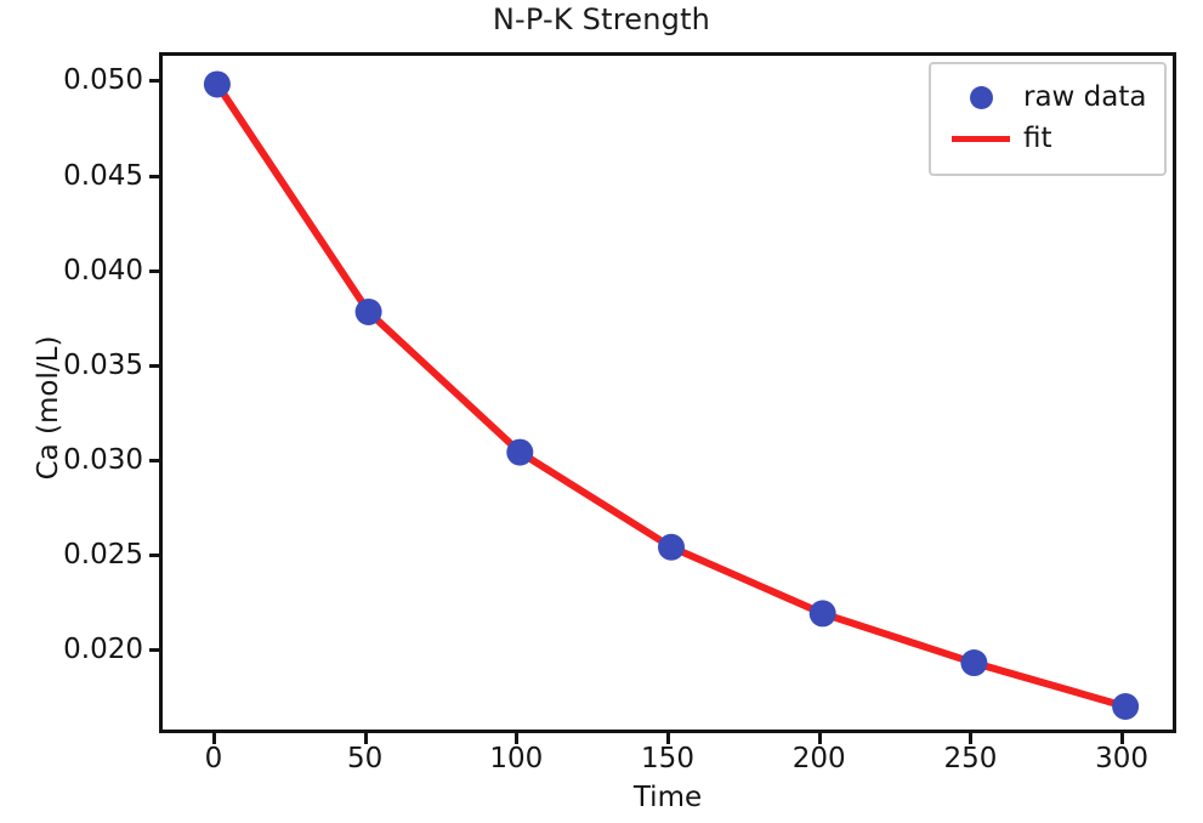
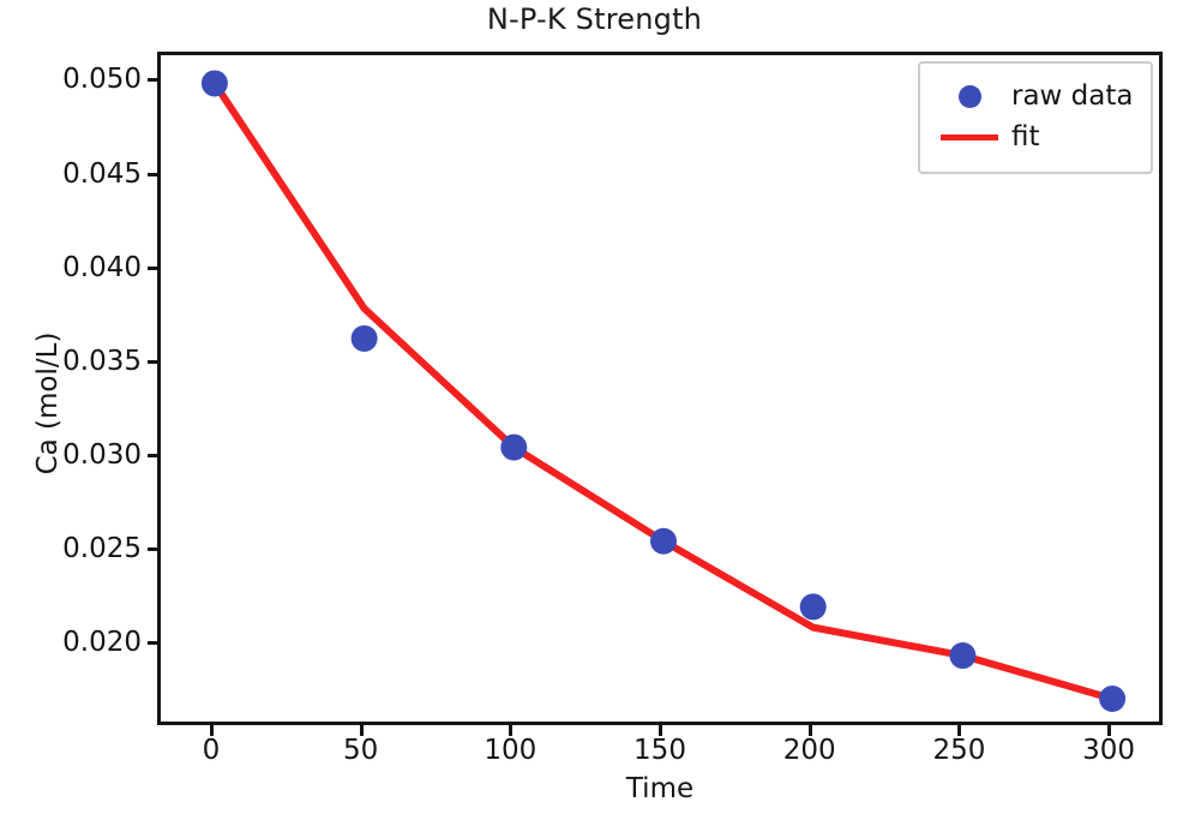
raw data/50: 0.0380 -> 0.0364
fit/200: 0.0221 -> 0.0210
